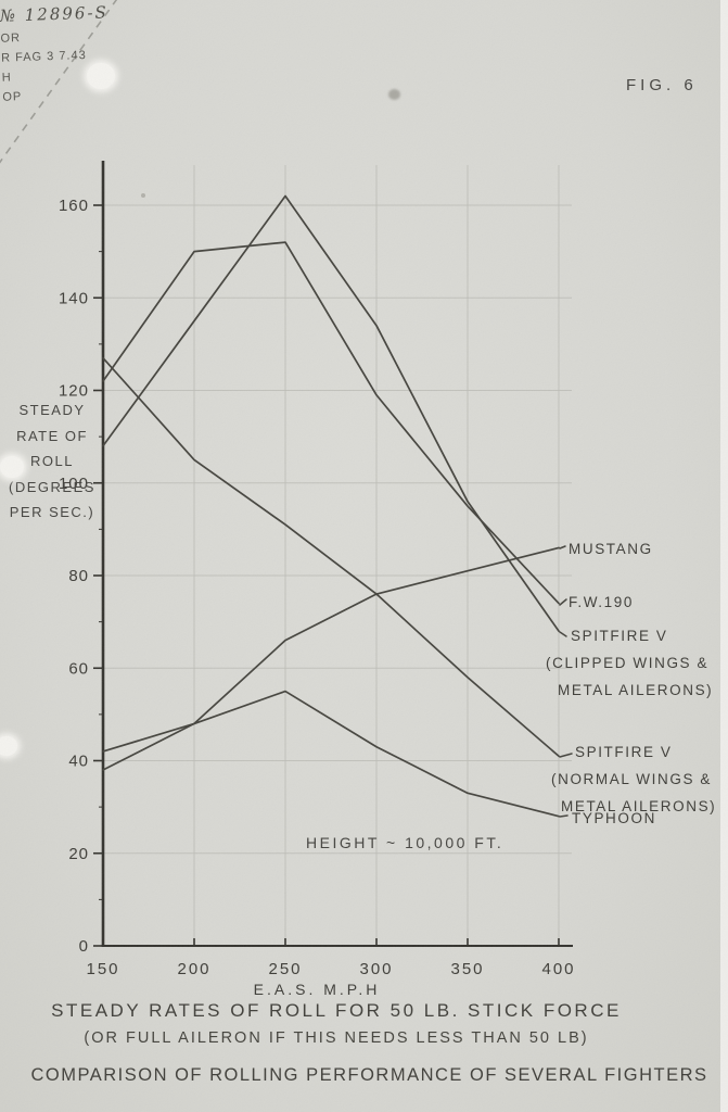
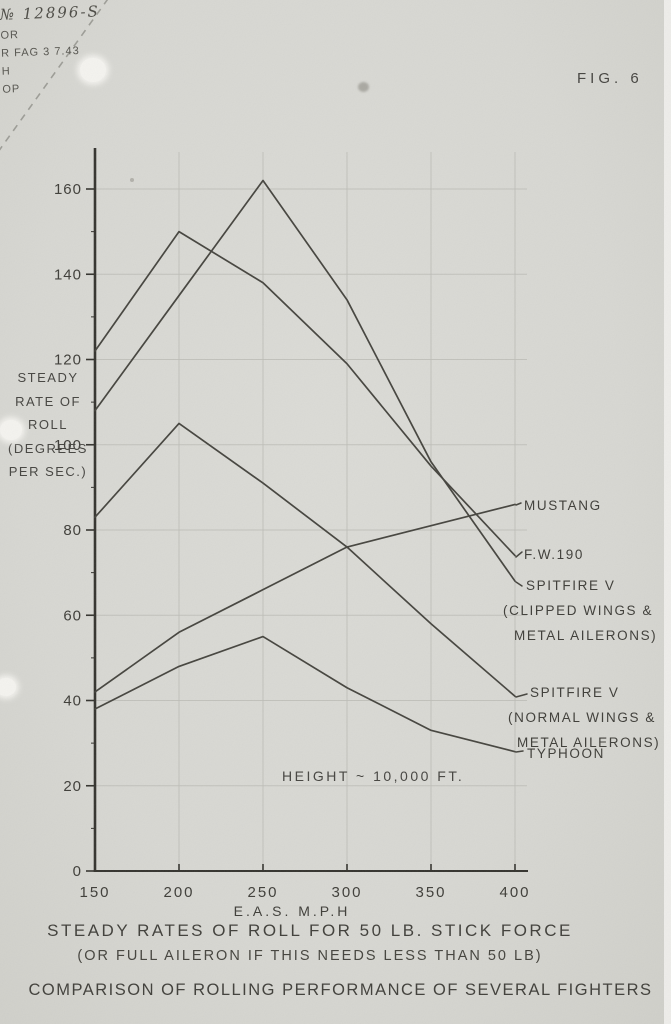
SPITFIRE V (NORMAL WINGS & METAL AILERONS)/150: 127 -> 83
MUSTANG/200: 48 -> 56
F.W.190/250: 152 -> 138
